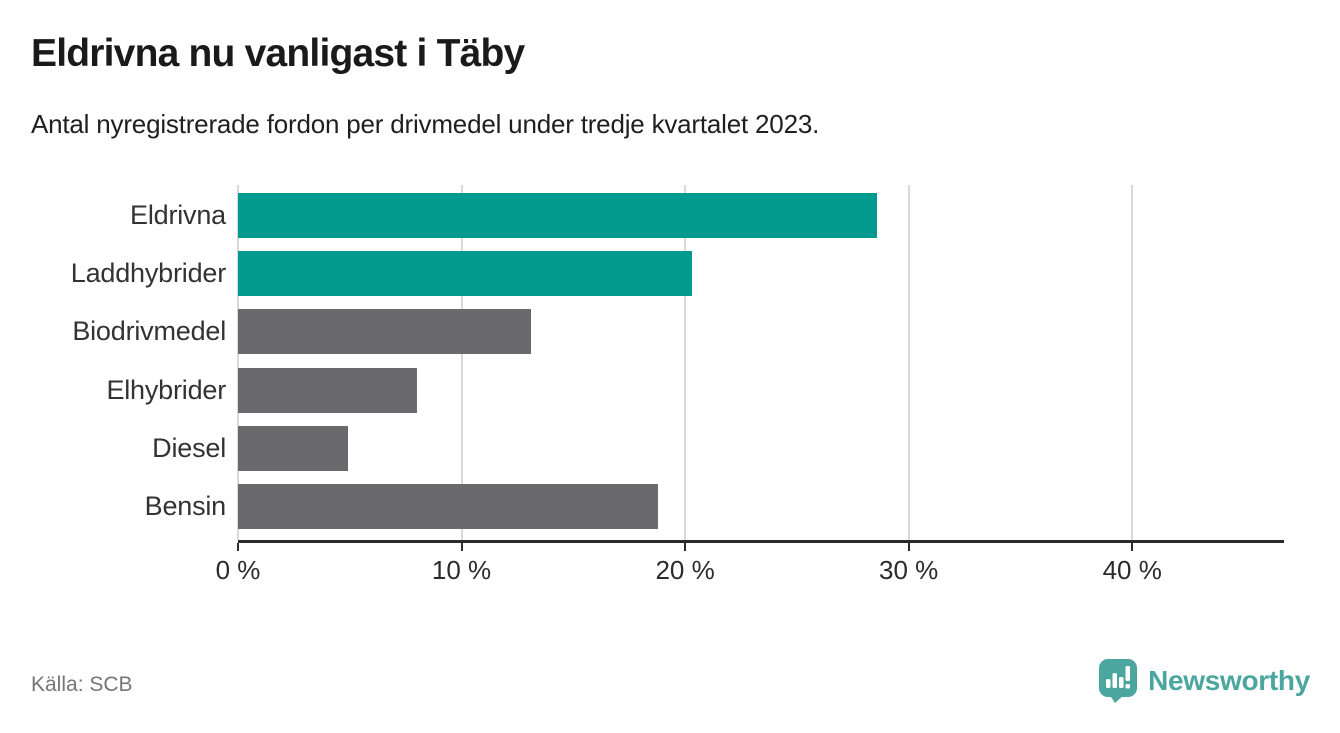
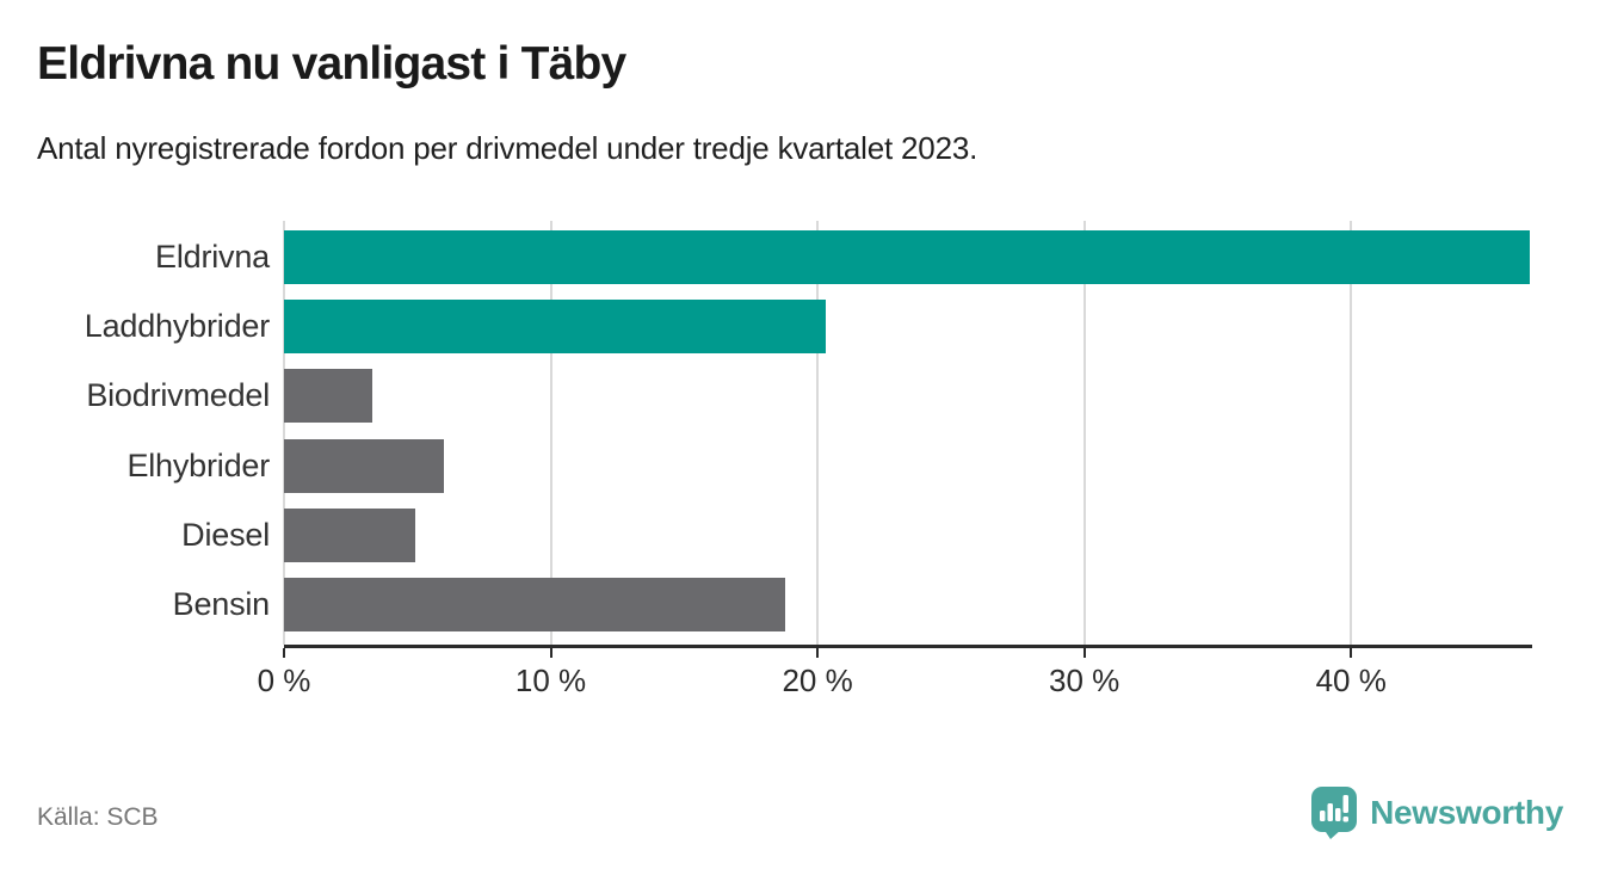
Eldrivna: 28.6% -> 46.7%
Biodrivmedel: 13.1% -> 3.3%
Elhybrider: 8.0% -> 6.0%
